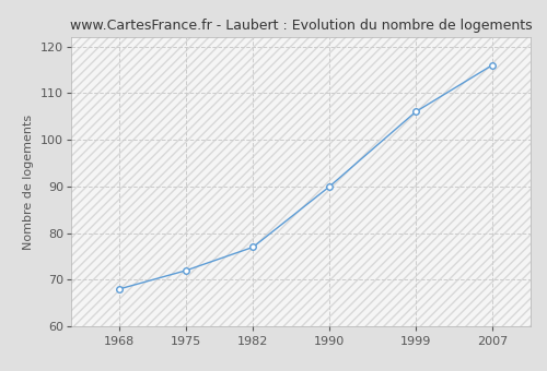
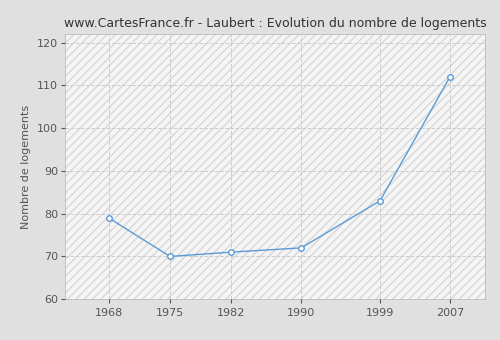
1968: 68 -> 79
1975: 72 -> 70
1982: 77 -> 71
1990: 90 -> 72
1999: 106 -> 83
2007: 116 -> 112
